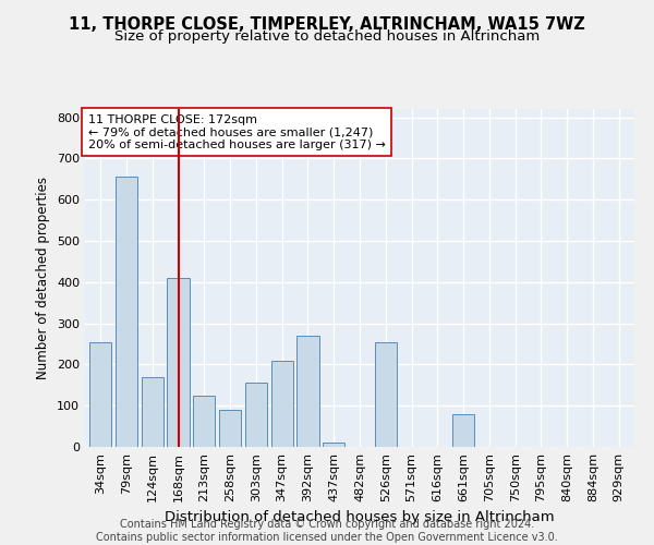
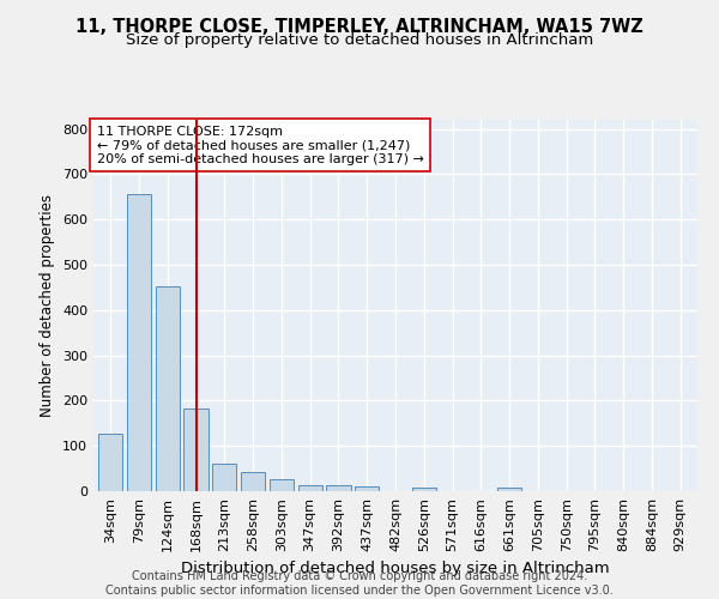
34sqm: 255 -> 128
124sqm: 170 -> 452
168sqm: 410 -> 183
213sqm: 125 -> 60
258sqm: 90 -> 43
303sqm: 155 -> 26
347sqm: 210 -> 12
392sqm: 270 -> 13
526sqm: 255 -> 8
661sqm: 80 -> 8
